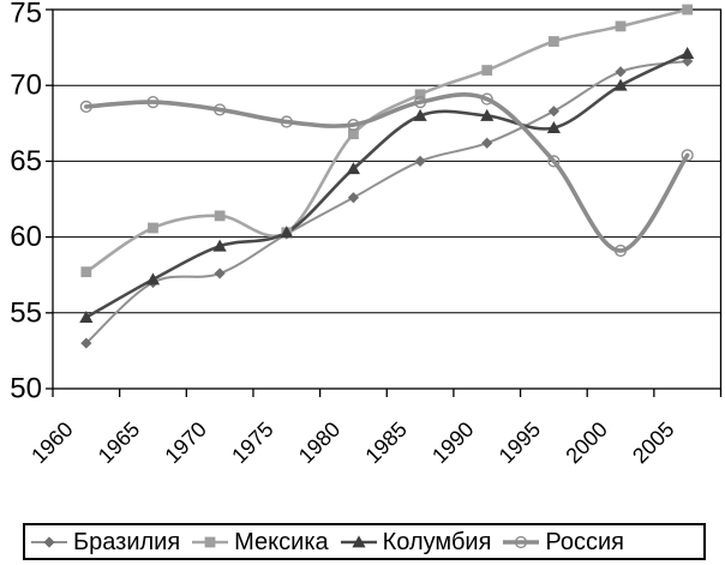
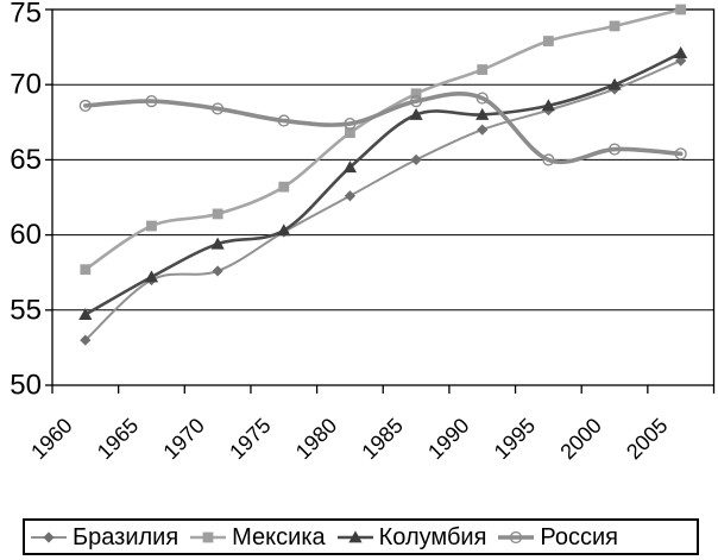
Мексика/1975: 60.3 -> 63.2
Бразилия/1990: 66.2 -> 67.0
Колумбия/1995: 67.2 -> 68.6
Бразилия/2000: 70.9 -> 69.7
Россия/2000: 59.1 -> 65.7
